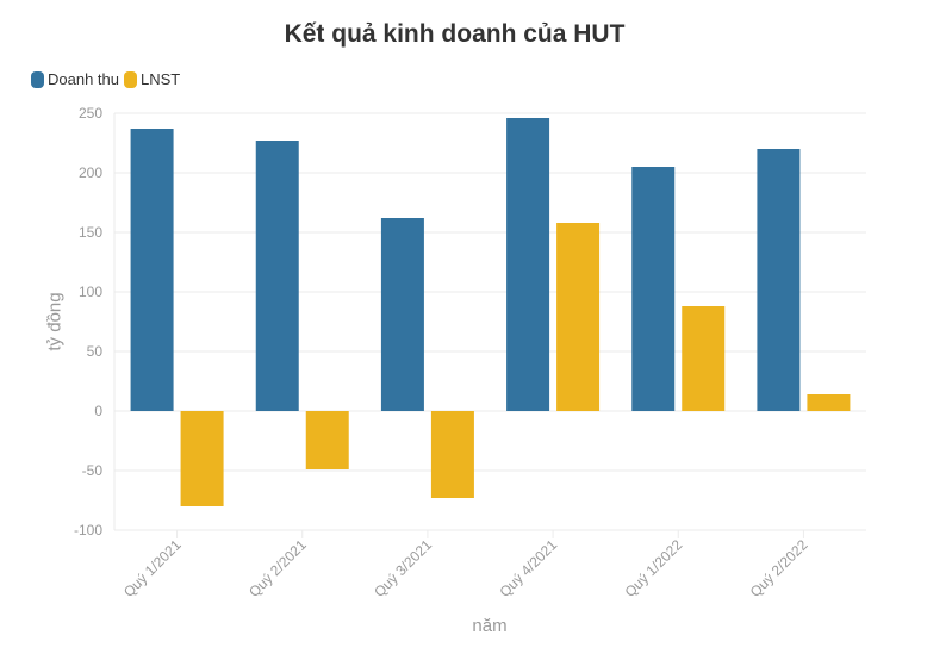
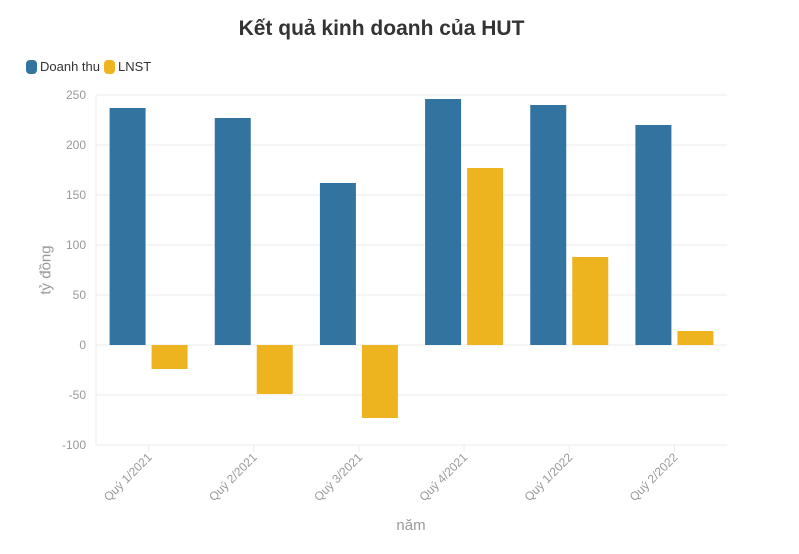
LNST/Quý 1/2021: -80 -> -24
LNST/Quý 4/2021: 158 -> 177
Doanh thu/Quý 1/2022: 205 -> 240
